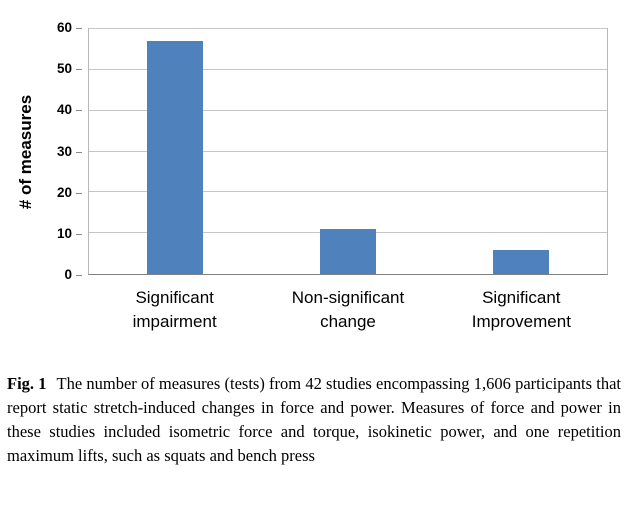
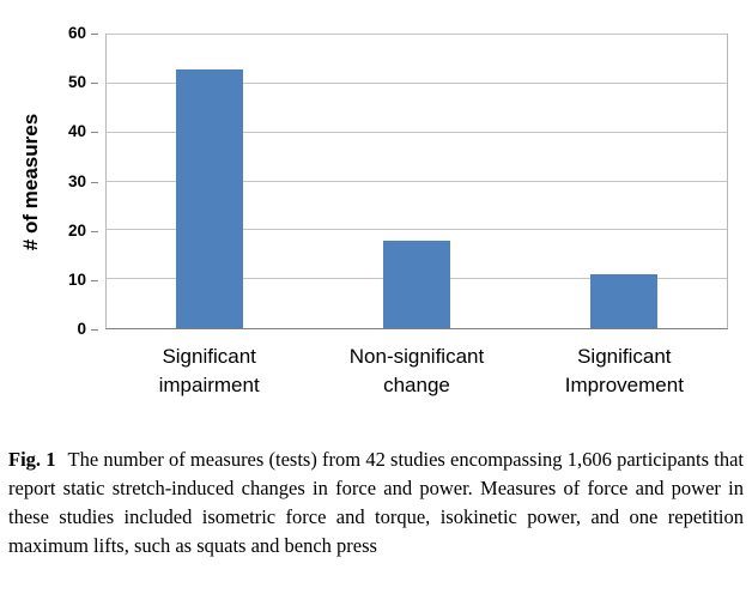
Significant impairment: 57 -> 53
Non-significant change: 11 -> 18
Significant Improvement: 6 -> 11
